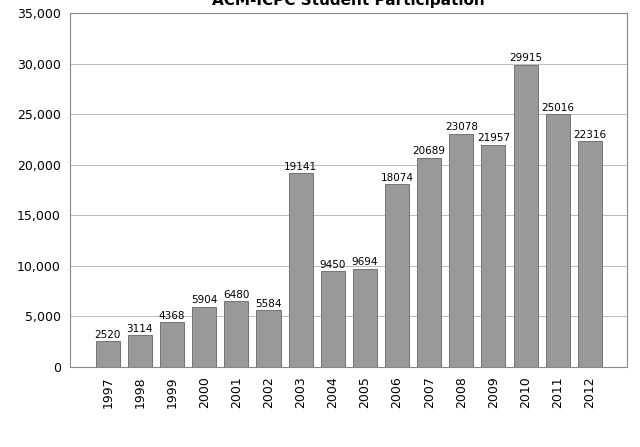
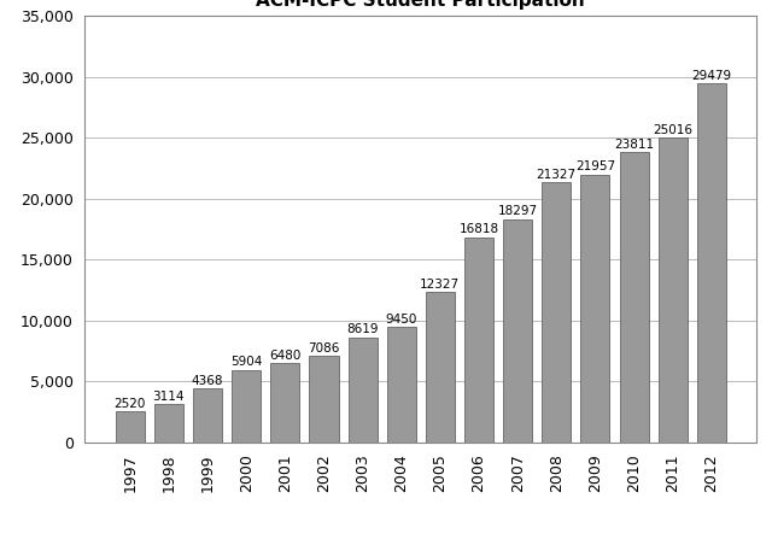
2002: 5584 -> 7086
2003: 19141 -> 8619
2005: 9694 -> 12327
2006: 18074 -> 16818
2007: 20689 -> 18297
2008: 23078 -> 21327
2010: 29915 -> 23811
2012: 22316 -> 29479
